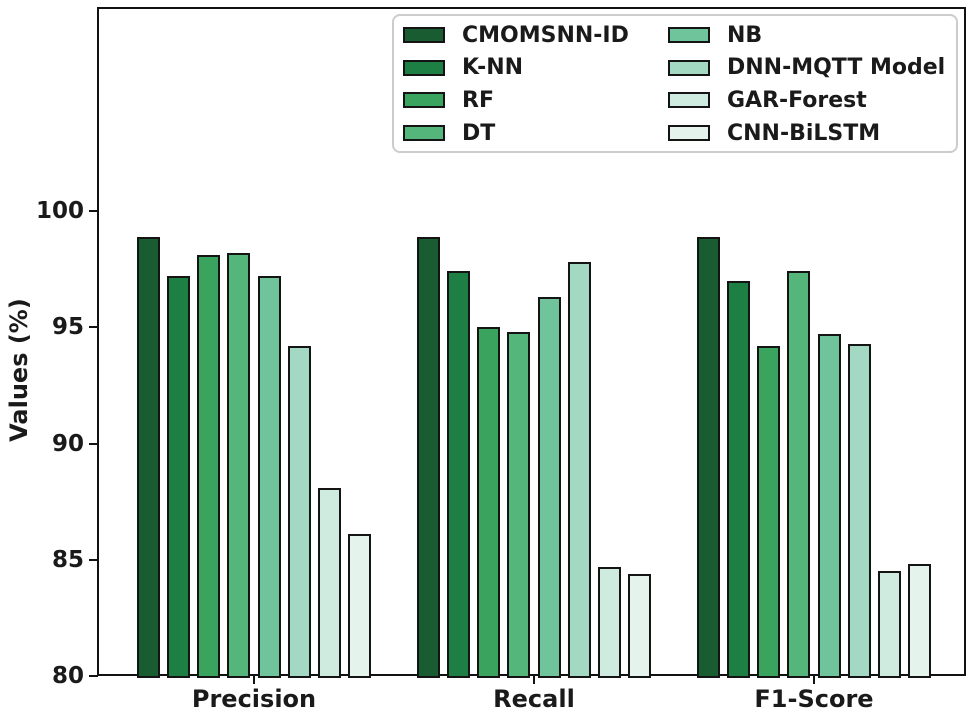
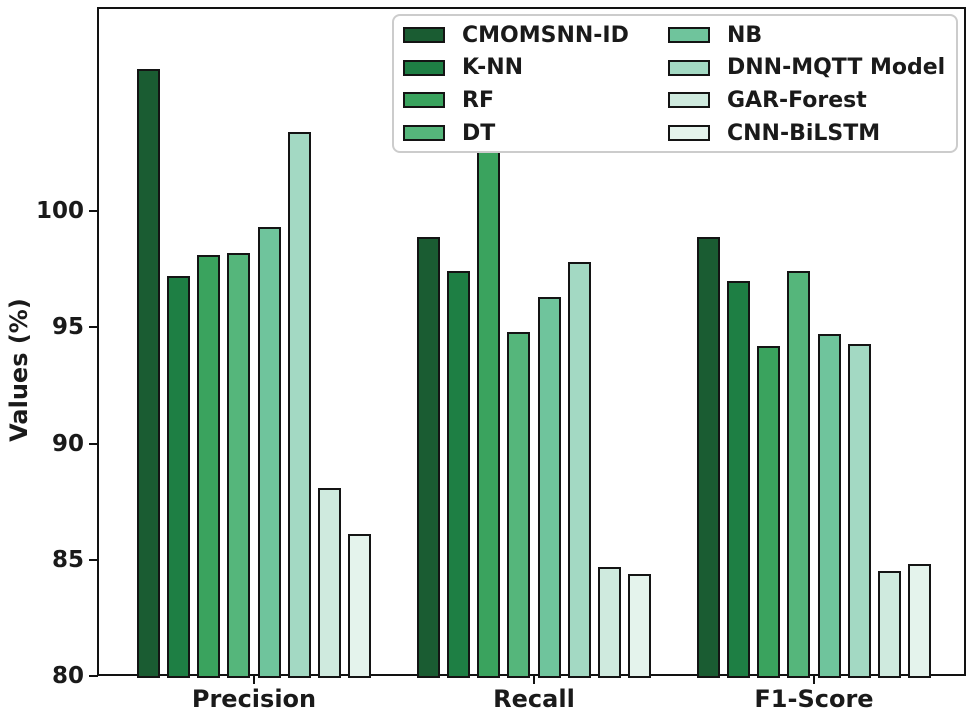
CMOMSNN-ID/Precision: 98.9 -> 106.1
NB/Precision: 97.2 -> 99.3
DNN-MQTT Model/Precision: 94.2 -> 103.4
RF/Recall: 95.0 -> 104.7
